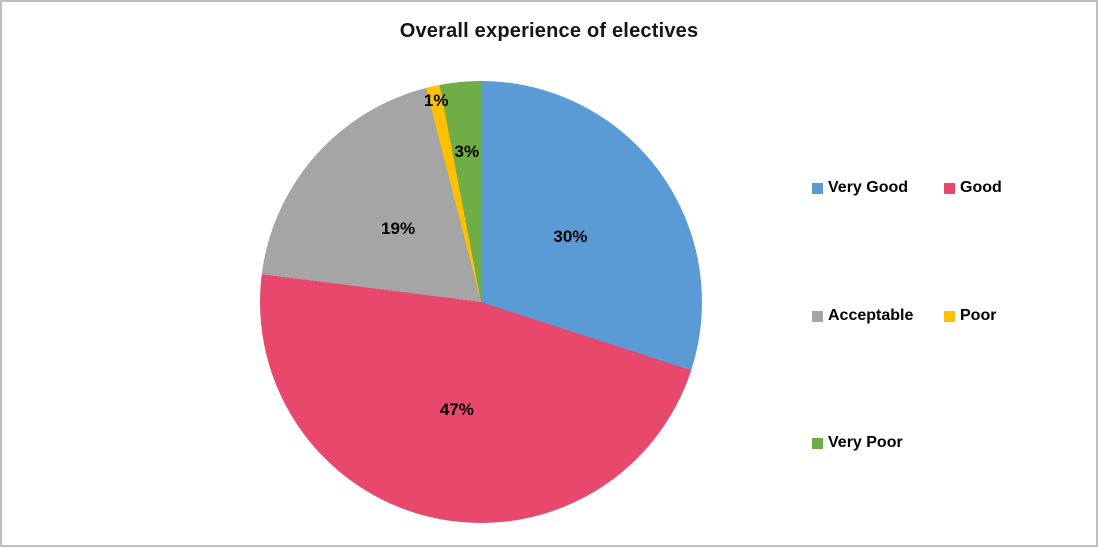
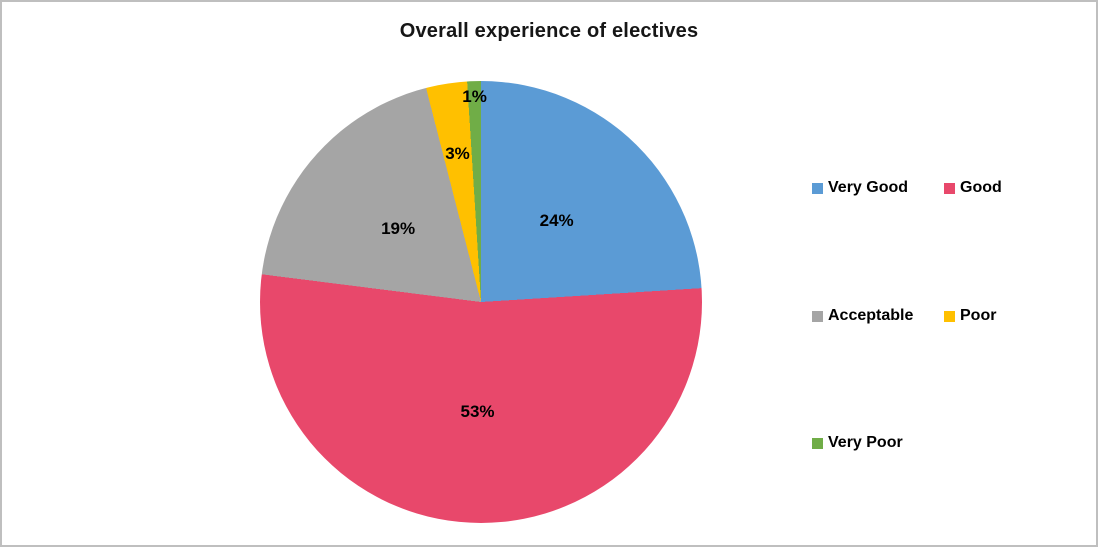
Very Good: 30% -> 24%
Good: 47% -> 53%
Poor: 1% -> 3%
Very Poor: 3% -> 1%
